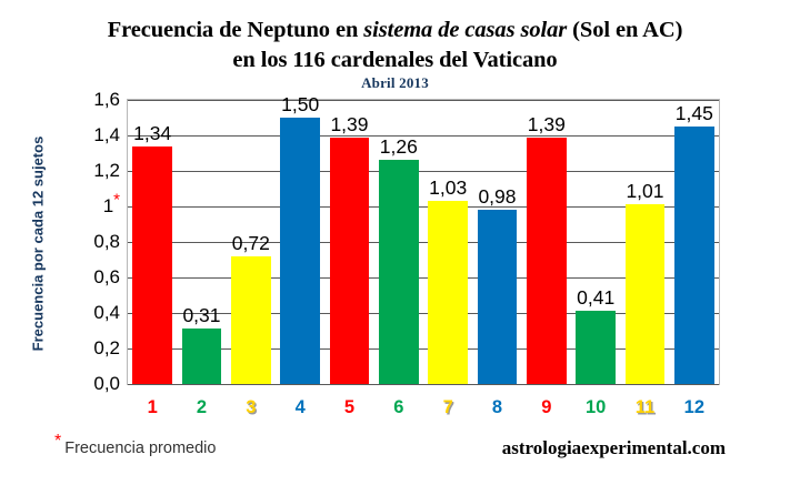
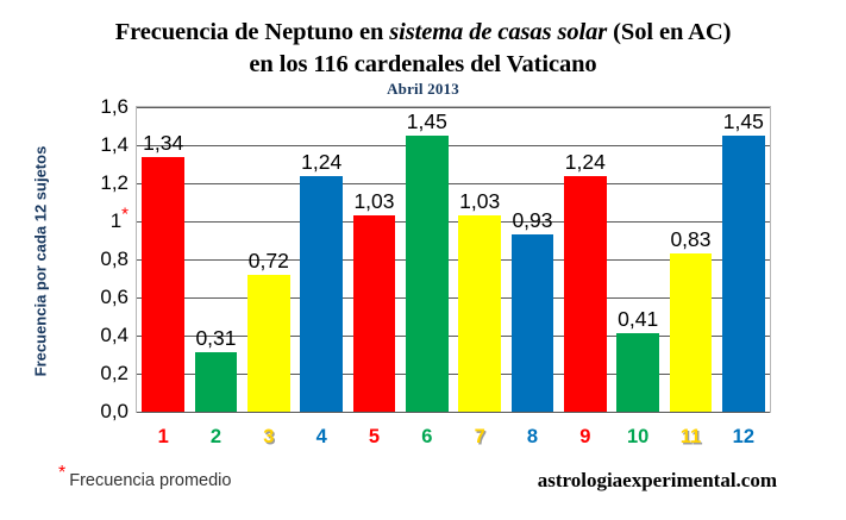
4: 1,50 -> 1,24
5: 1,39 -> 1,03
6: 1,26 -> 1,45
8: 0,98 -> 0,93
9: 1,39 -> 1,24
11: 1,01 -> 0,83
